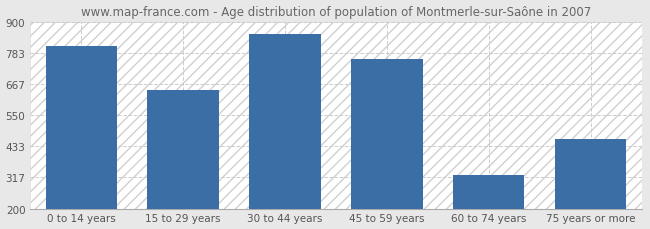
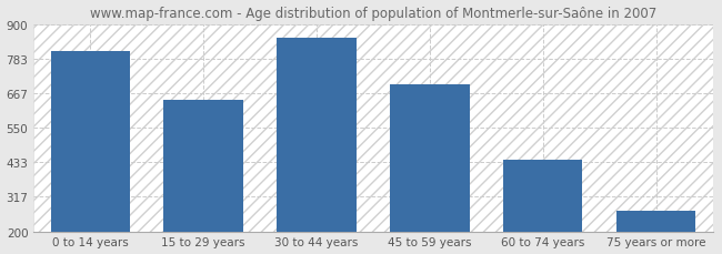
45 to 59 years: 760 -> 695
60 to 74 years: 325 -> 440
75 years or more: 460 -> 268
